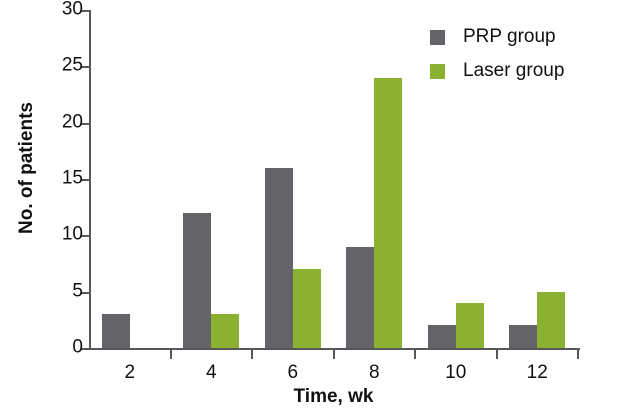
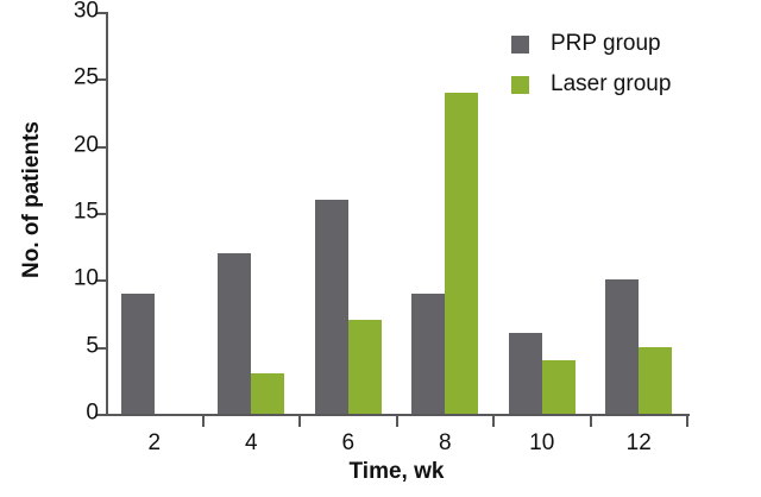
PRP group/2: 3 -> 9
PRP group/10: 2 -> 6
PRP group/12: 2 -> 10
